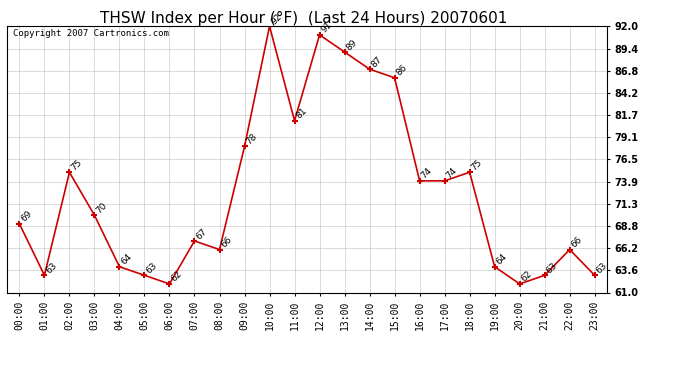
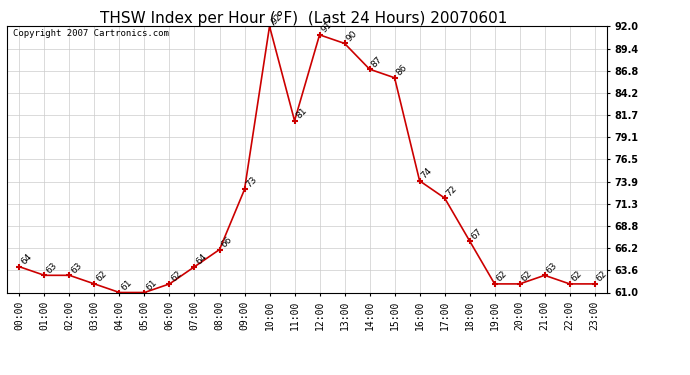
00:00: 69 -> 64
02:00: 75 -> 63
03:00: 70 -> 62
04:00: 64 -> 61
05:00: 63 -> 61
07:00: 67 -> 64
09:00: 78 -> 73
13:00: 89 -> 90
17:00: 74 -> 72
18:00: 75 -> 67
19:00: 64 -> 62
22:00: 66 -> 62
23:00: 63 -> 62
